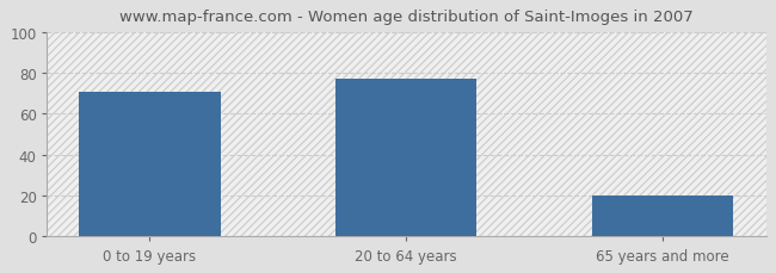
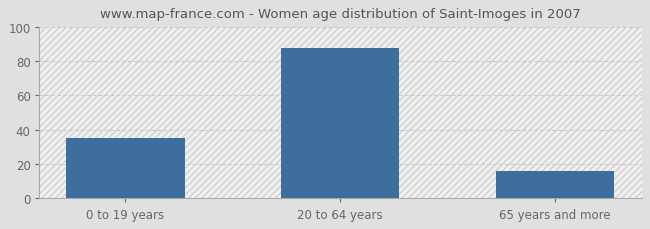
0 to 19 years: 71 -> 35
20 to 64 years: 77 -> 88
65 years and more: 20 -> 16
